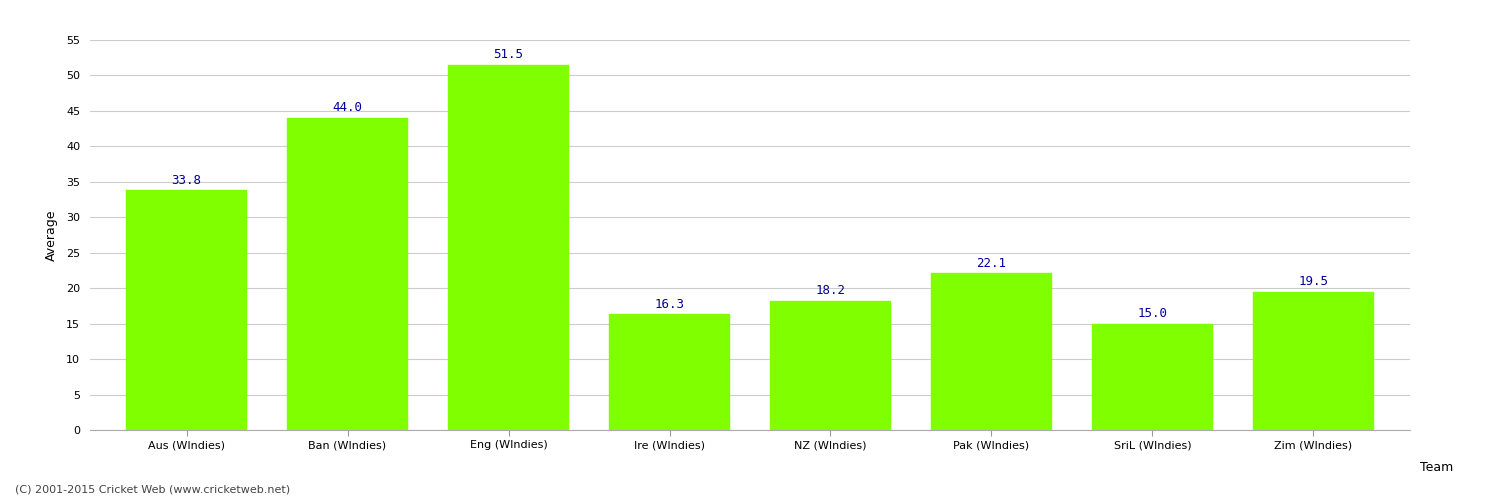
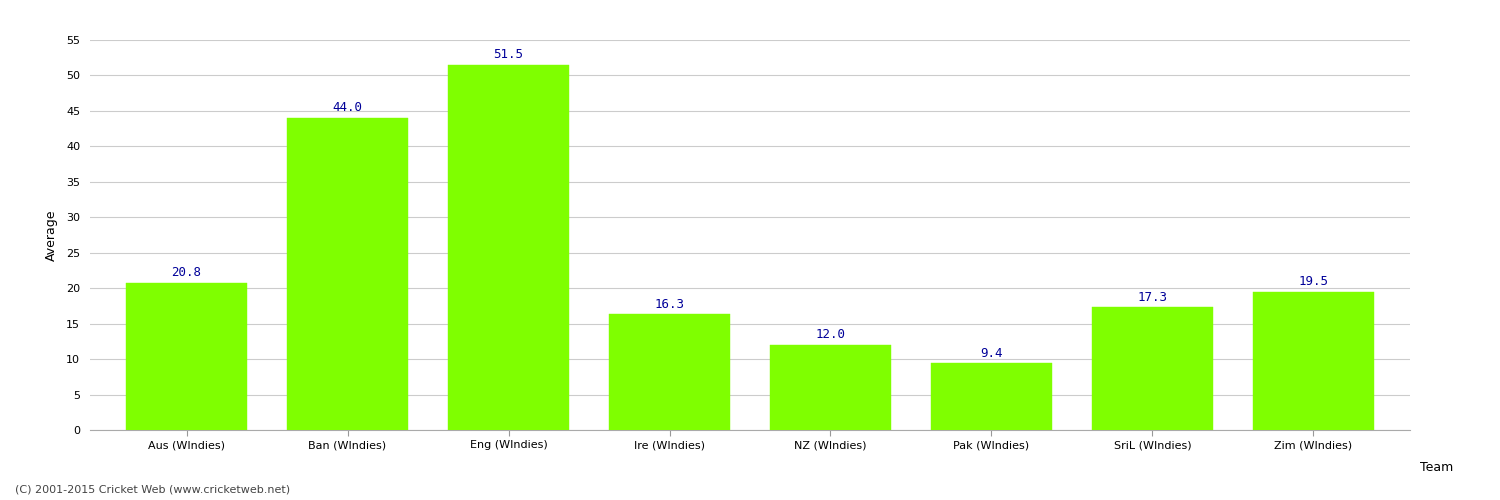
Aus (WIndies): 33.8 -> 20.8
NZ (WIndies): 18.2 -> 12.0
Pak (WIndies): 22.1 -> 9.4
SriL (WIndies): 15.0 -> 17.3
